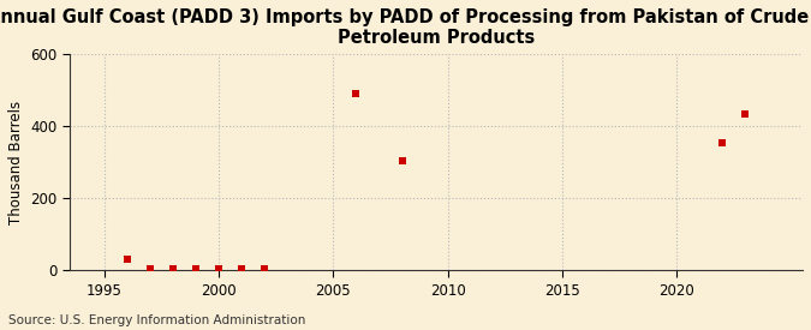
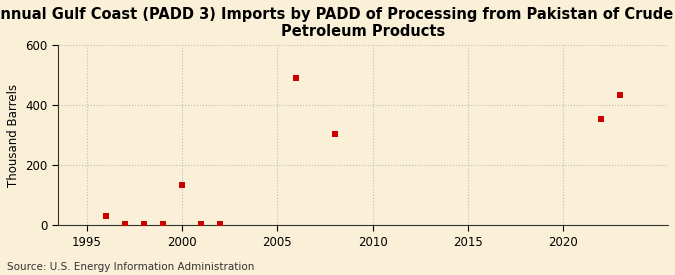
2000: 6 -> 135
